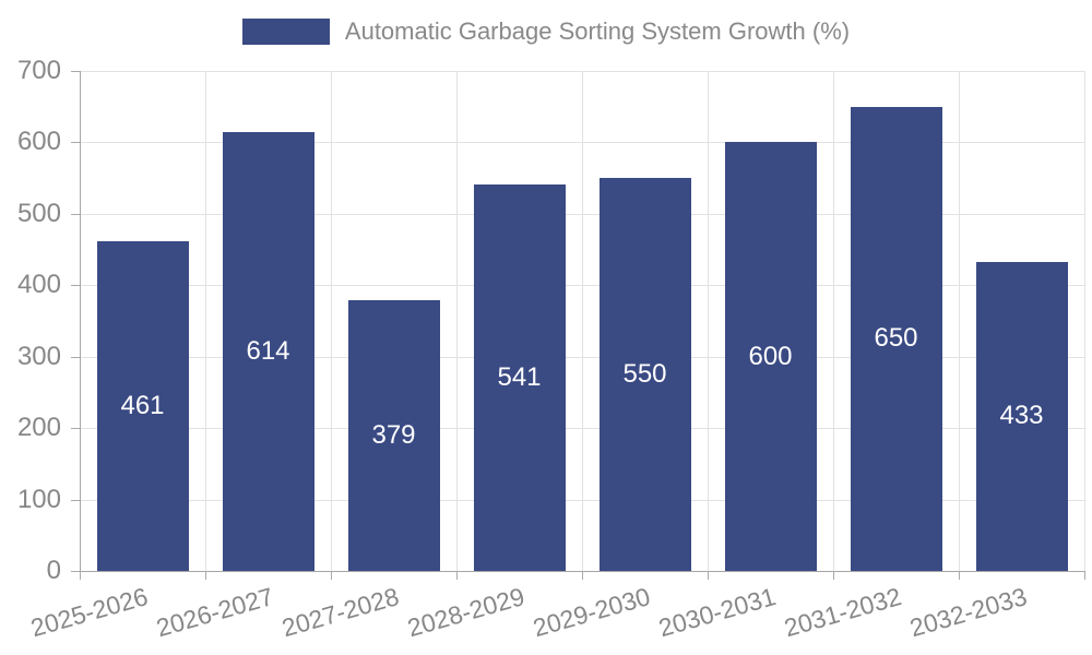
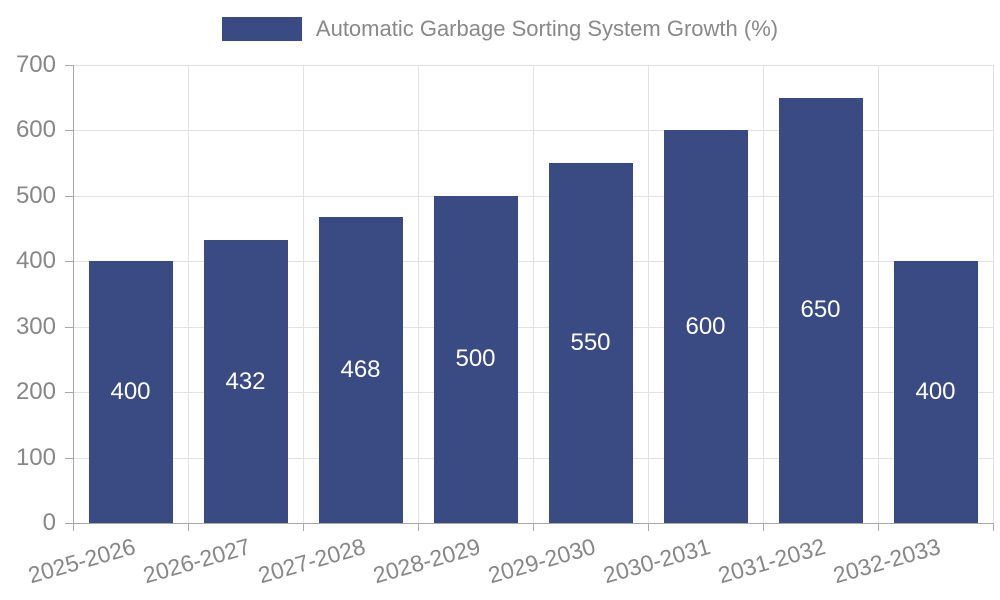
2025-2026: 461 -> 400
2026-2027: 614 -> 432
2027-2028: 379 -> 468
2028-2029: 541 -> 500
2032-2033: 433 -> 400
